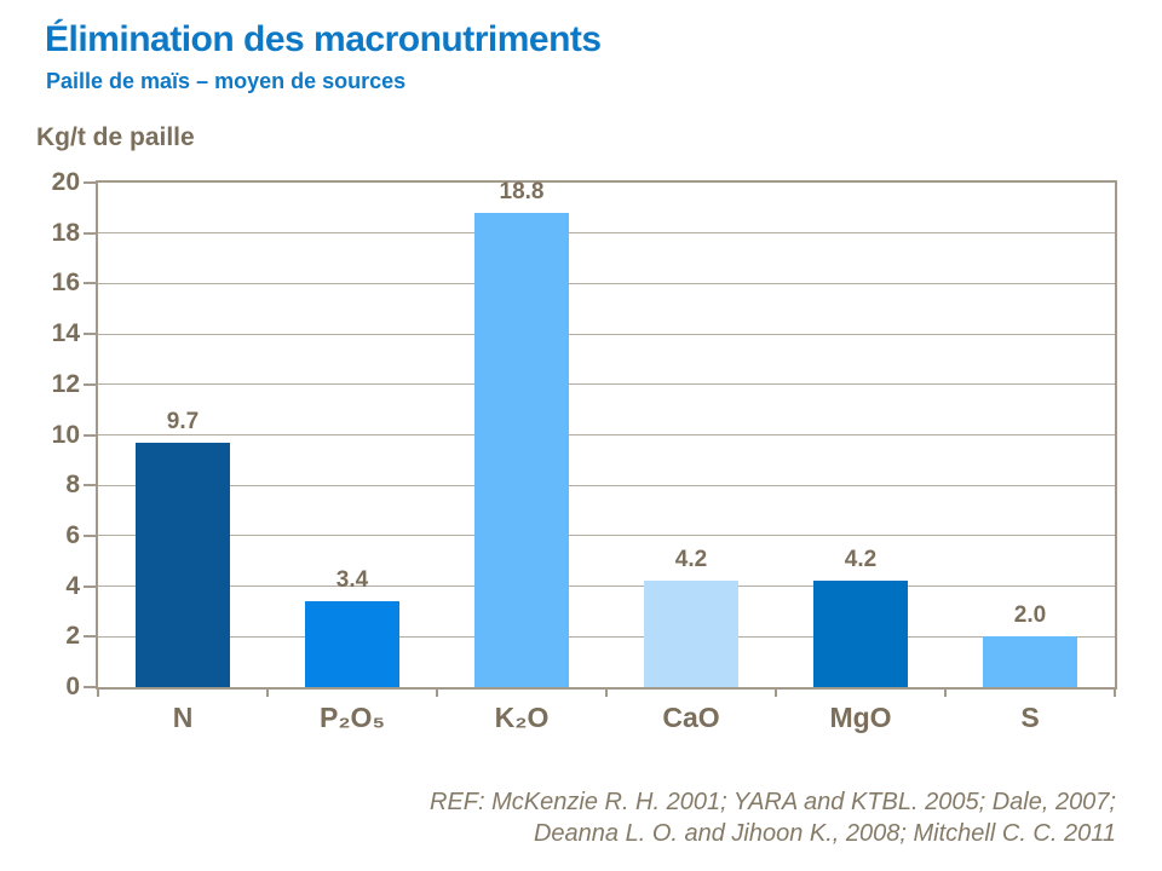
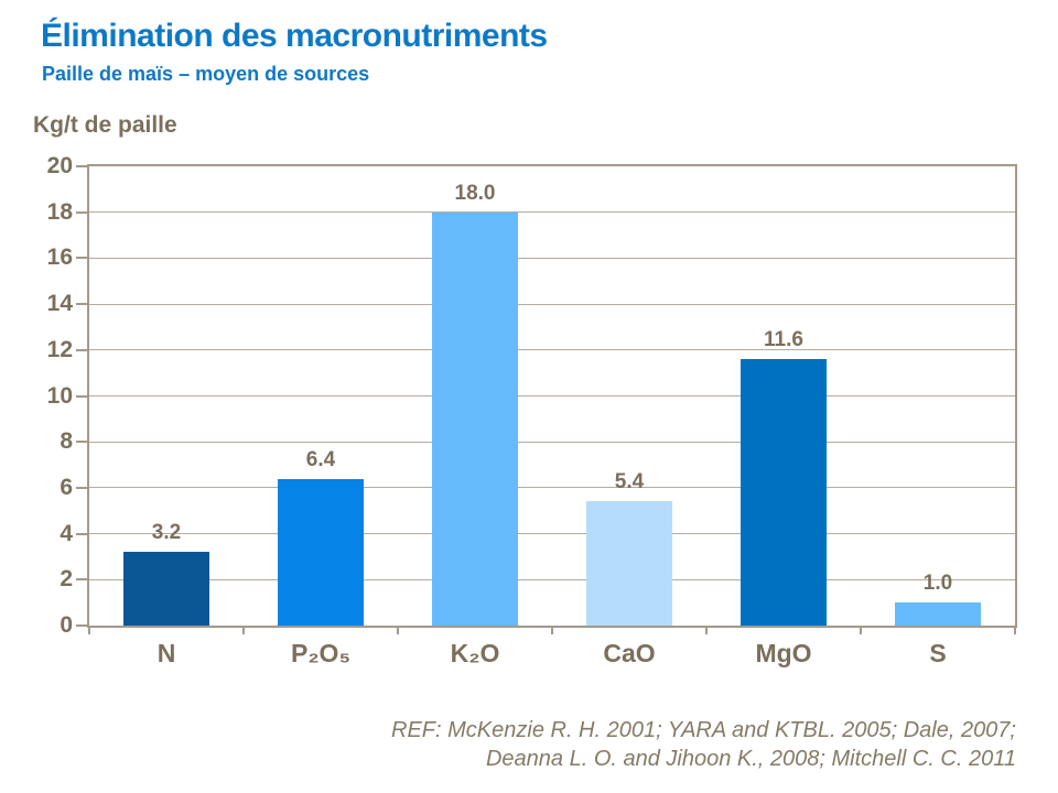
N: 9.7 -> 3.2
P₂O₅: 3.4 -> 6.4
K₂O: 18.8 -> 18.0
CaO: 4.2 -> 5.4
MgO: 4.2 -> 11.6
S: 2.0 -> 1.0
